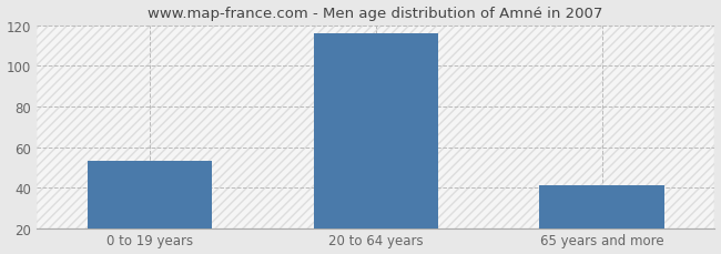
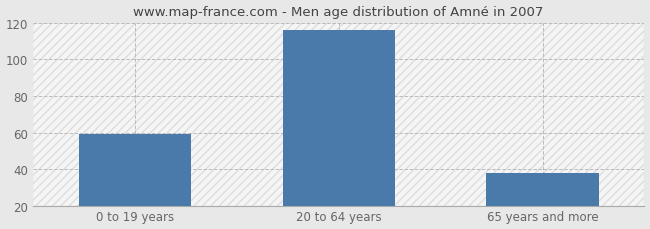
0 to 19 years: 53 -> 59
65 years and more: 41 -> 38
